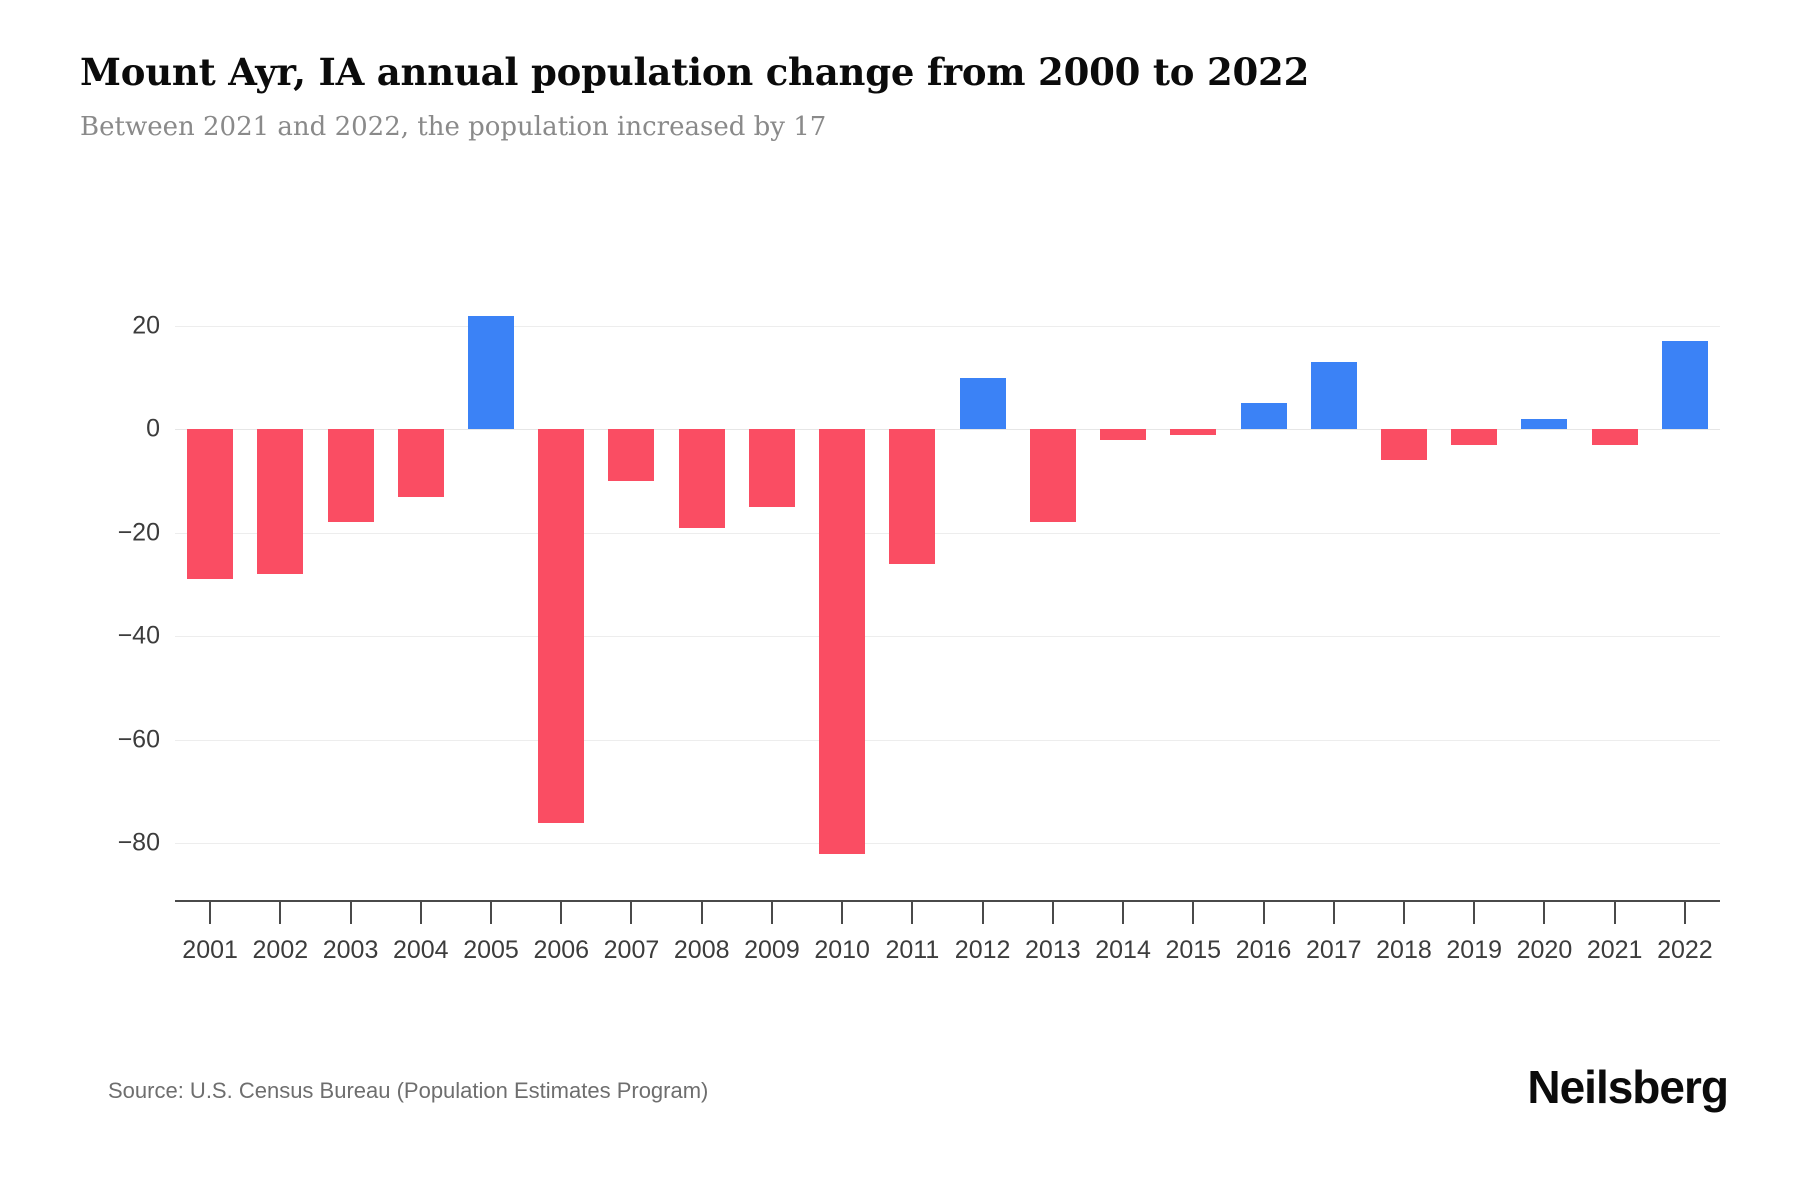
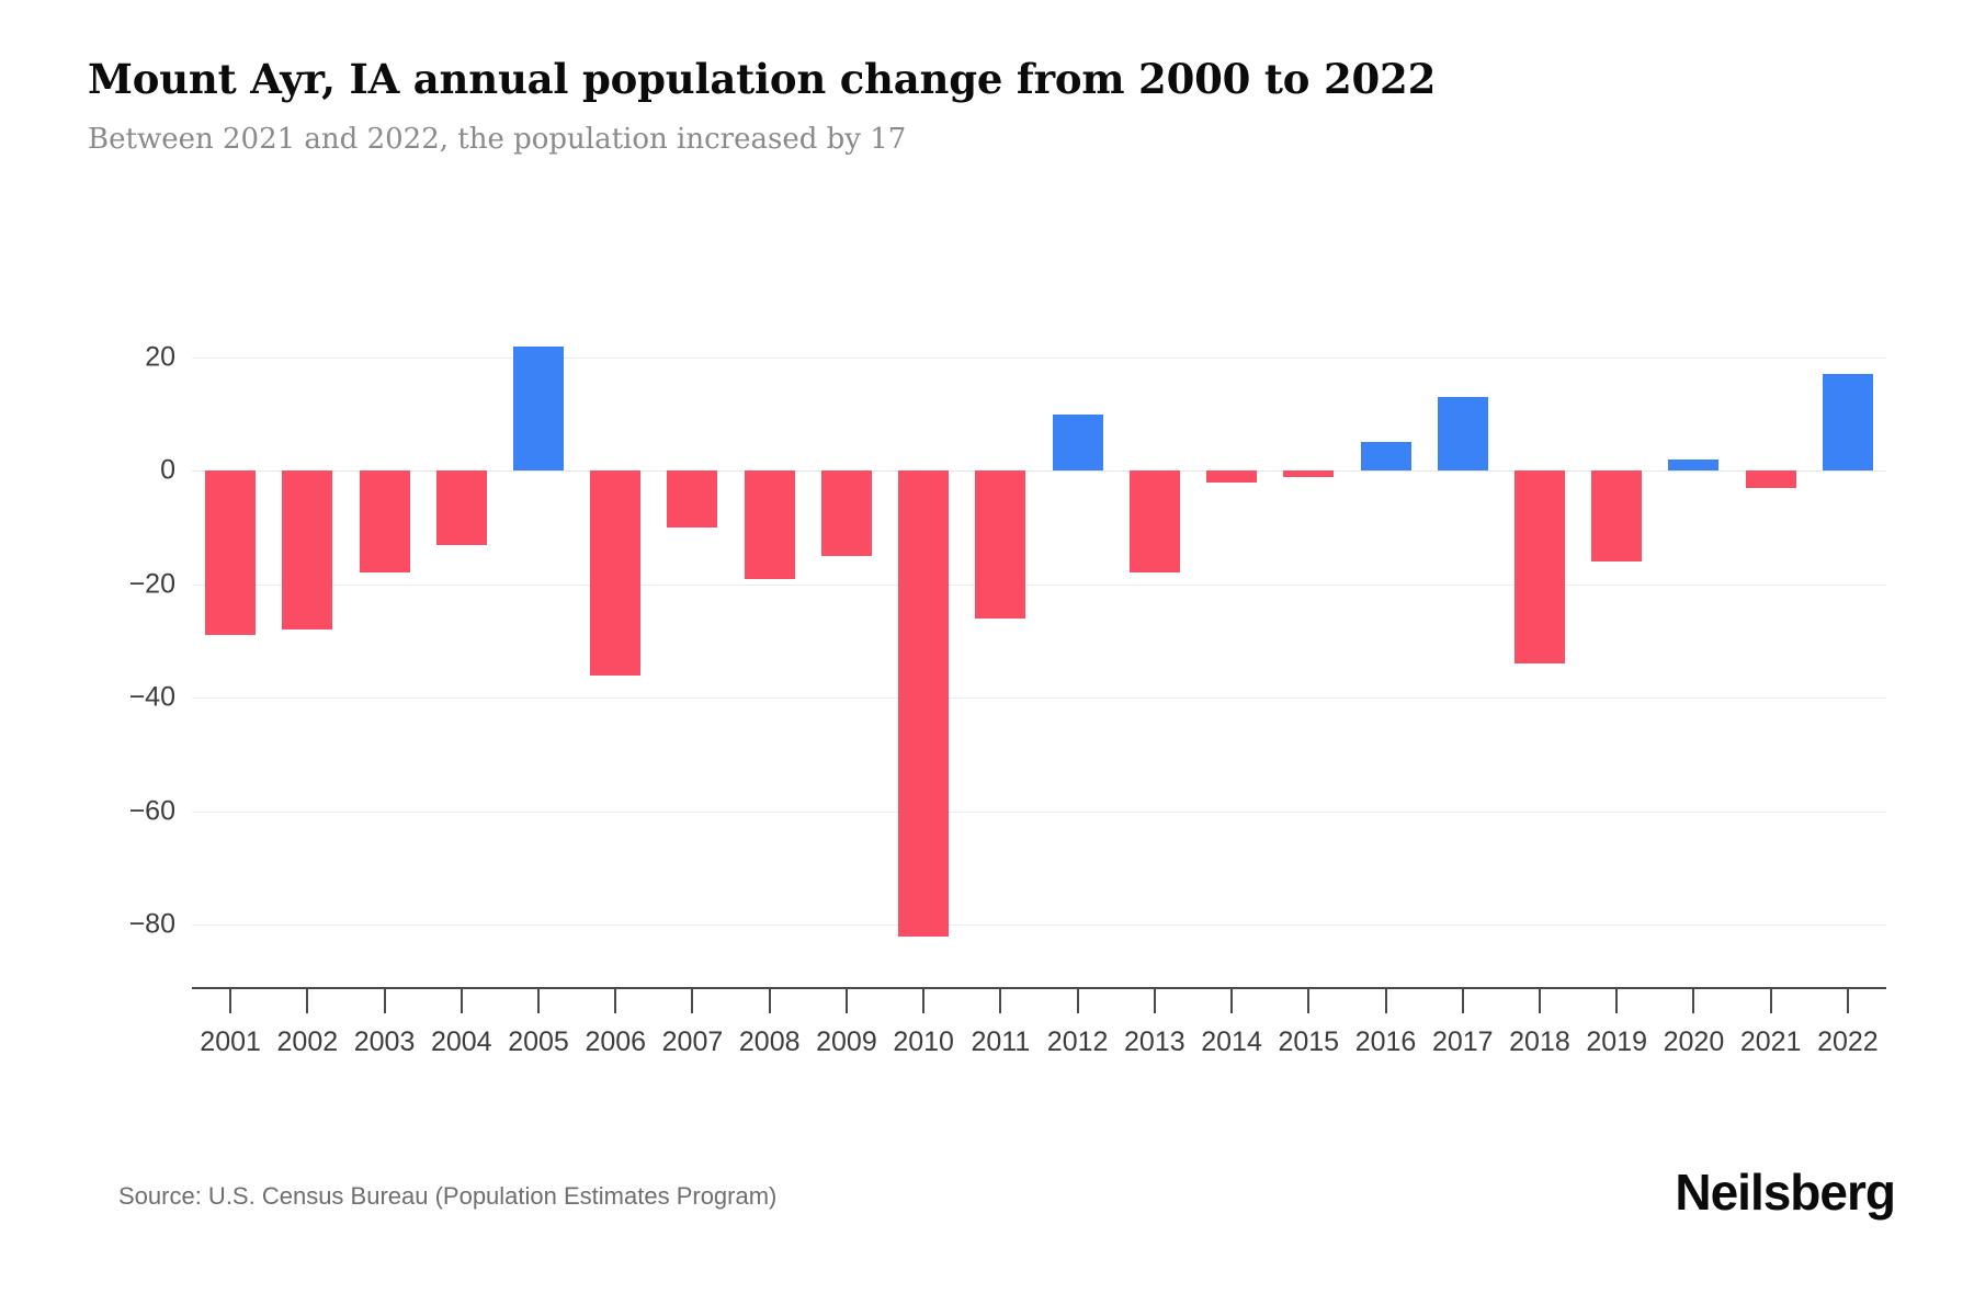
2006: -76 -> -36
2018: -6 -> -34
2019: -3 -> -16
